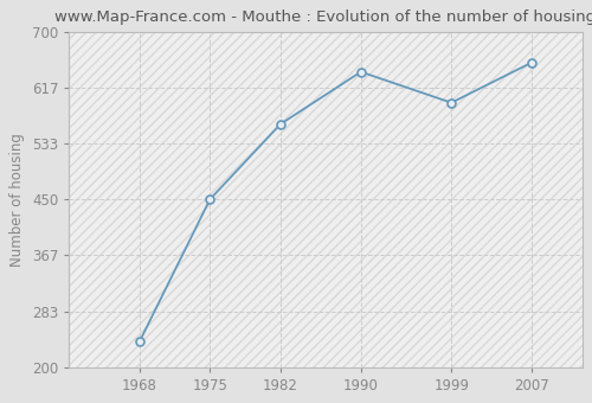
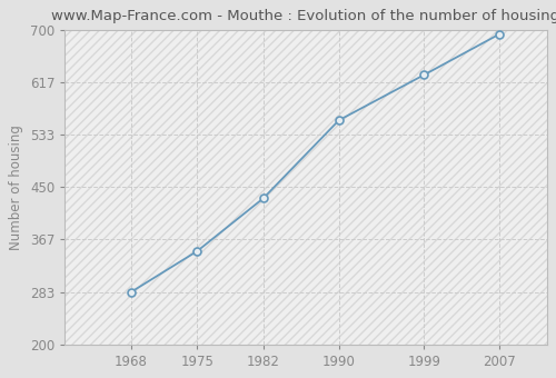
1968: 238 -> 283
1975: 450 -> 348
1982: 562 -> 432
1990: 640 -> 556
1999: 594 -> 628
2007: 654 -> 693
